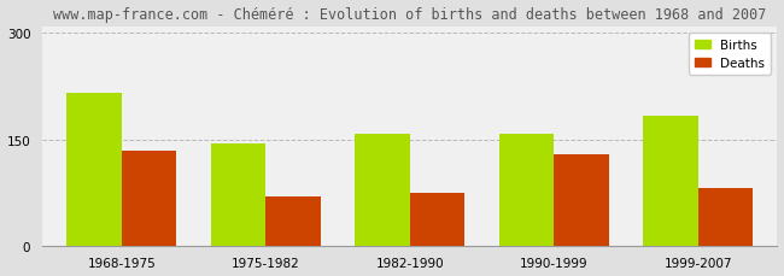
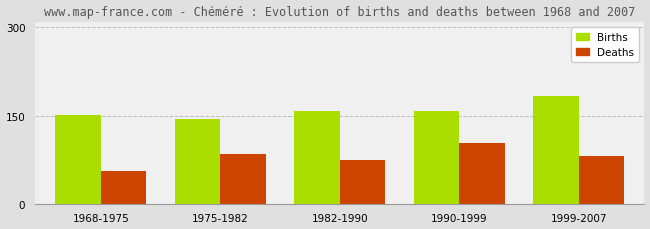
Births/1968-1975: 216 -> 151
Deaths/1968-1975: 134 -> 55
Deaths/1975-1982: 70 -> 84
Deaths/1990-1999: 128 -> 104
